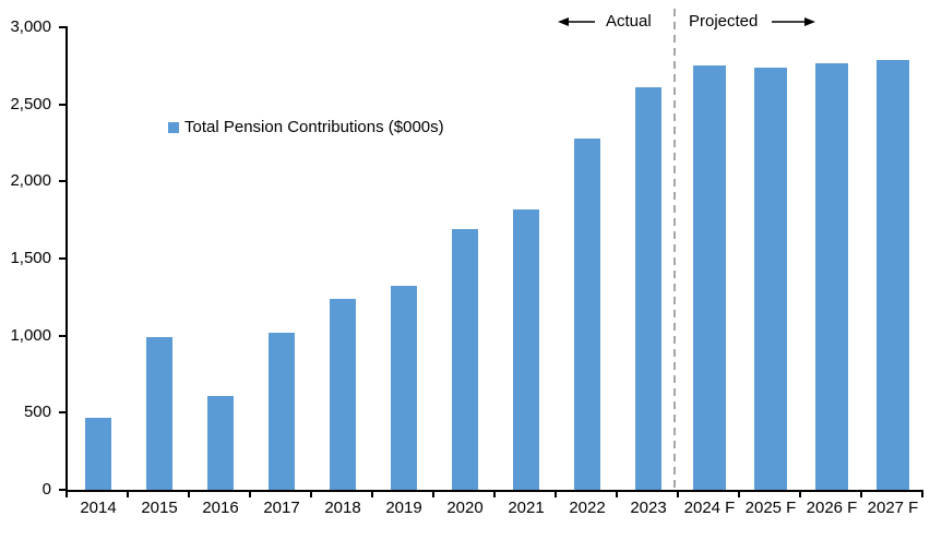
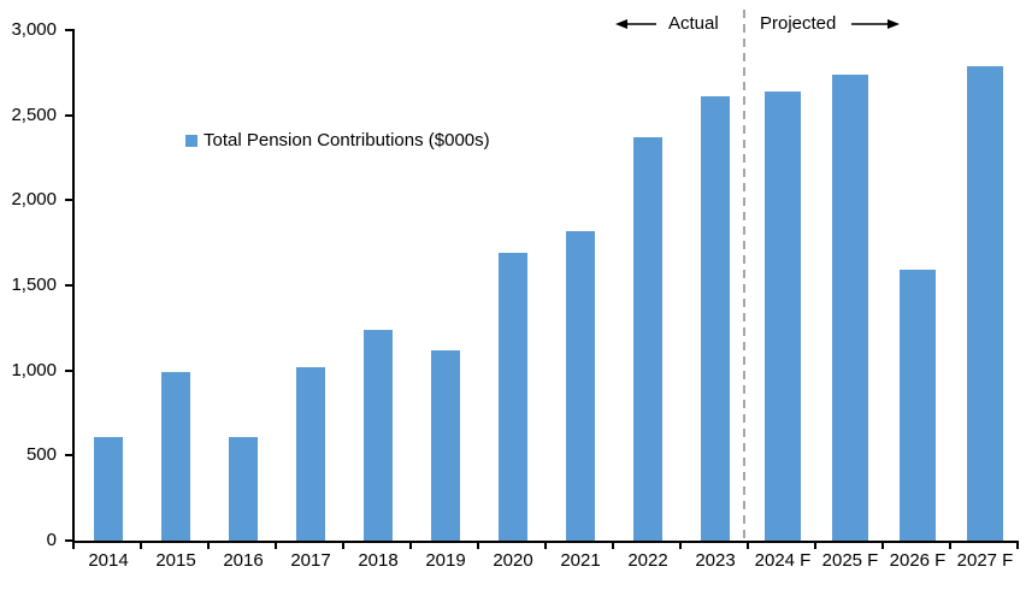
2014: 470 -> 610
2019: 1320 -> 1120
2022: 2280 -> 2370
2024 F: 2750 -> 2640
2026 F: 2770 -> 1590
